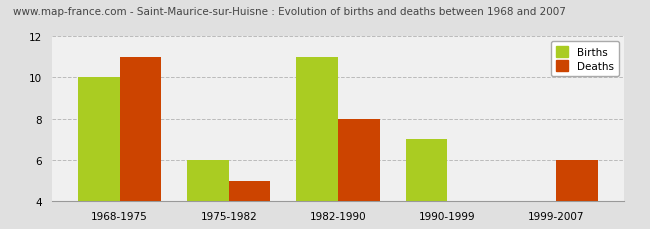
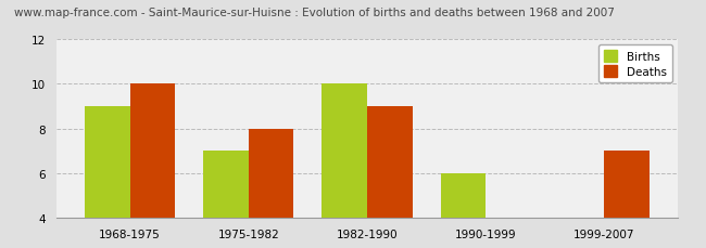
Births/1968-1975: 10 -> 9
Deaths/1968-1975: 11 -> 10
Births/1975-1982: 6 -> 7
Deaths/1975-1982: 5 -> 8
Births/1982-1990: 11 -> 10
Deaths/1982-1990: 8 -> 9
Births/1990-1999: 7 -> 6
Deaths/1999-2007: 6 -> 7
